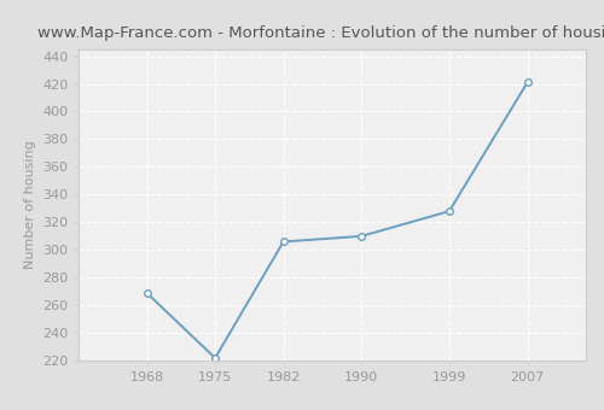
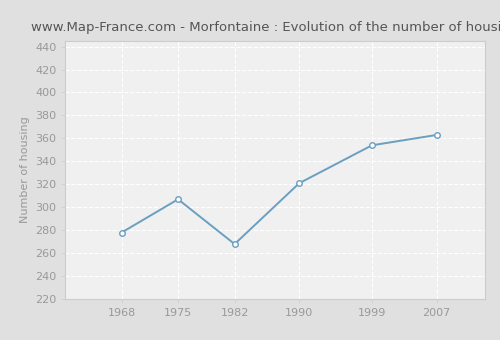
1968: 269 -> 278
1975: 222 -> 307
1982: 306 -> 268
1990: 310 -> 321
1999: 328 -> 354
2007: 421 -> 363
